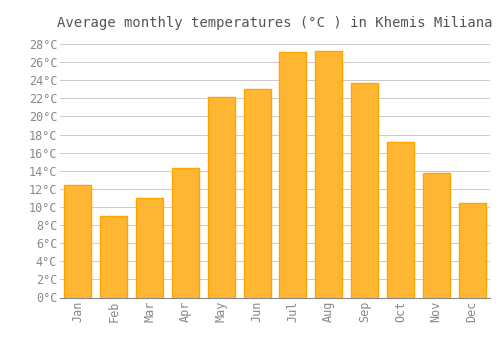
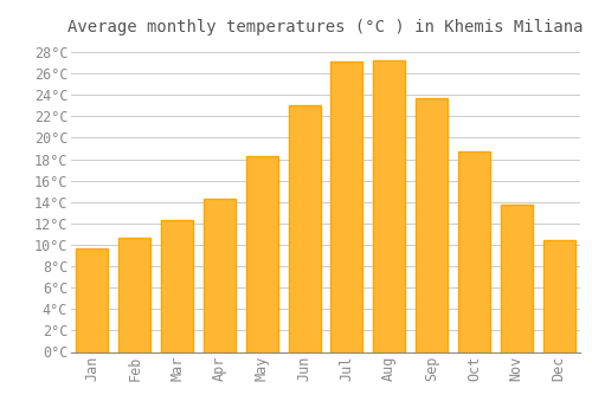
Jan: 12.4°C -> 9.7°C
Feb: 9.0°C -> 10.7°C
Mar: 11.0°C -> 12.3°C
May: 22.2°C -> 18.3°C
Oct: 17.2°C -> 18.7°C
